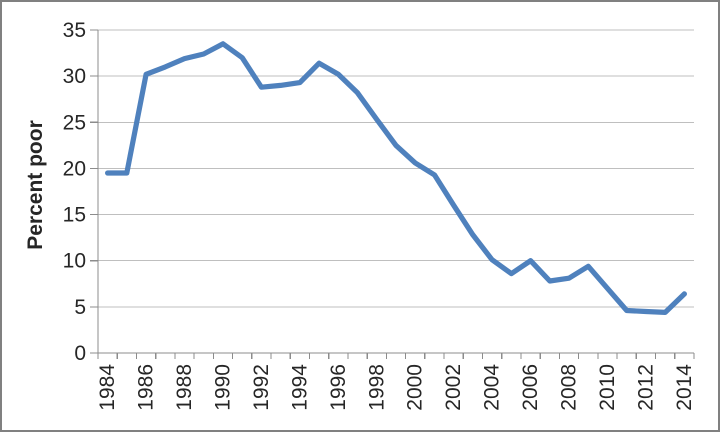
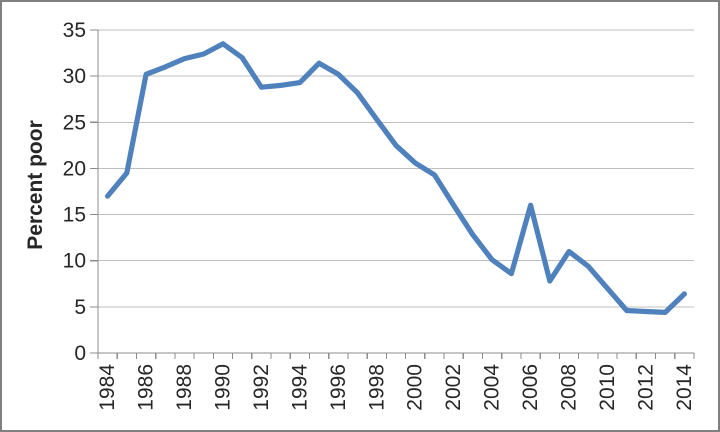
1984: 20 -> 17
2006: 10 -> 16
2008: 8 -> 11
